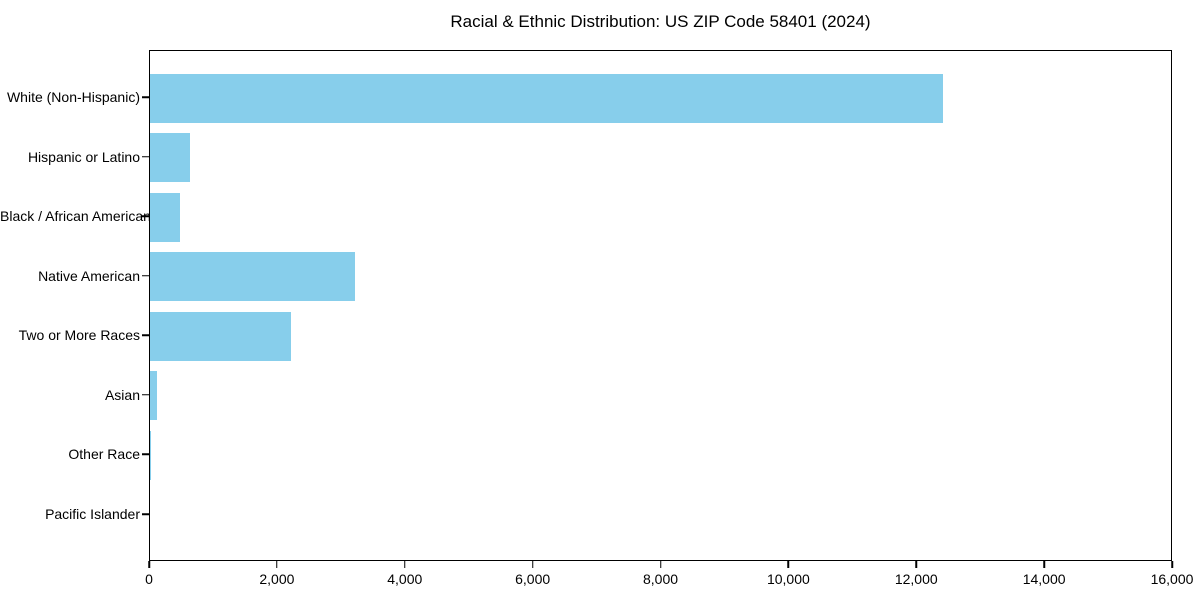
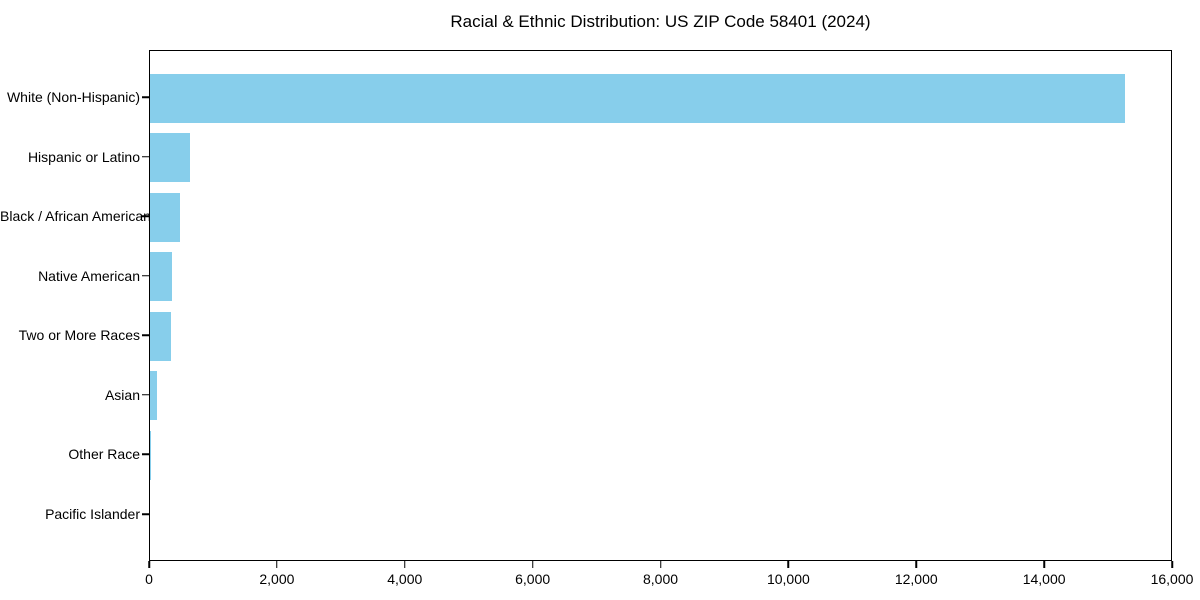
White (Non-Hispanic): 12400 -> 15200
Native American: 3200 -> 400
Two or More Races: 2200 -> 300
